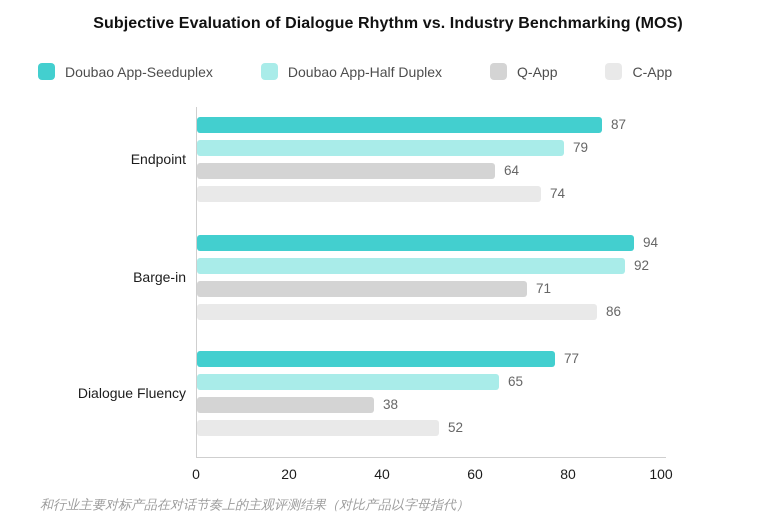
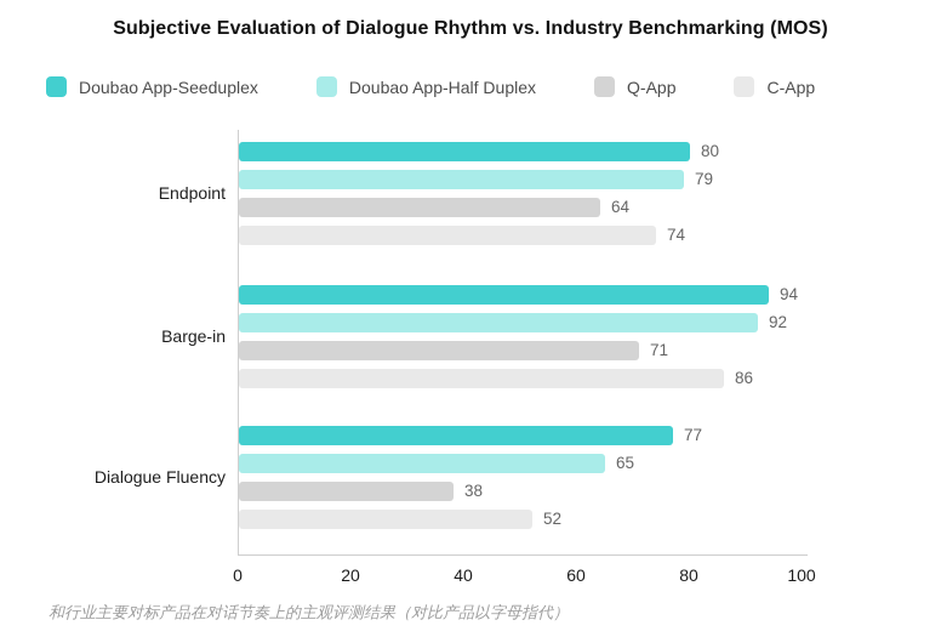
Doubao App-Seeduplex/Endpoint: 87 -> 80
